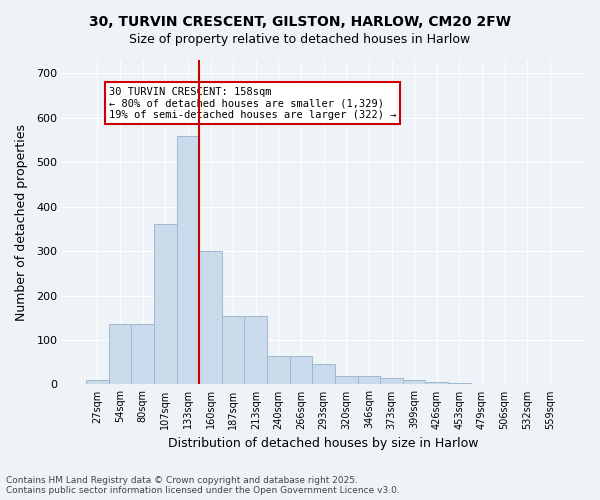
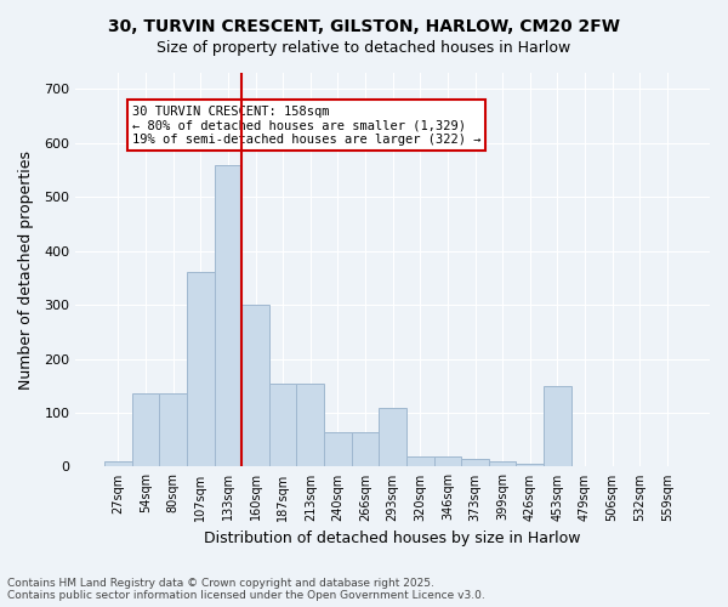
293sqm: 45 -> 110
453sqm: 3 -> 150
